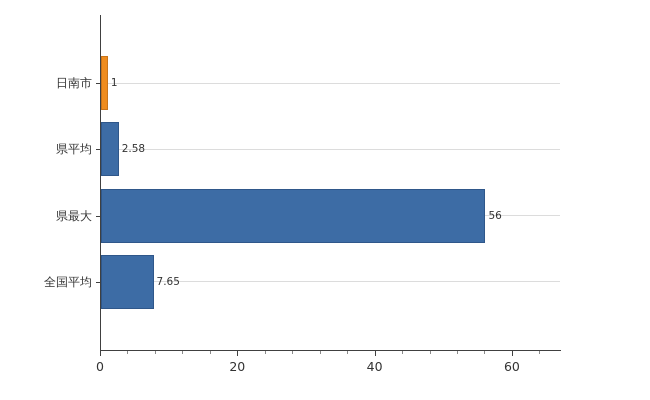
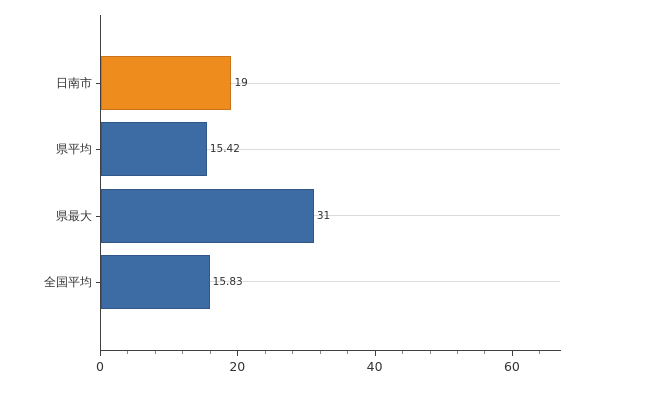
日南市: 1 -> 19
県平均: 2.58 -> 15.42
県最大: 56 -> 31
全国平均: 7.65 -> 15.83
